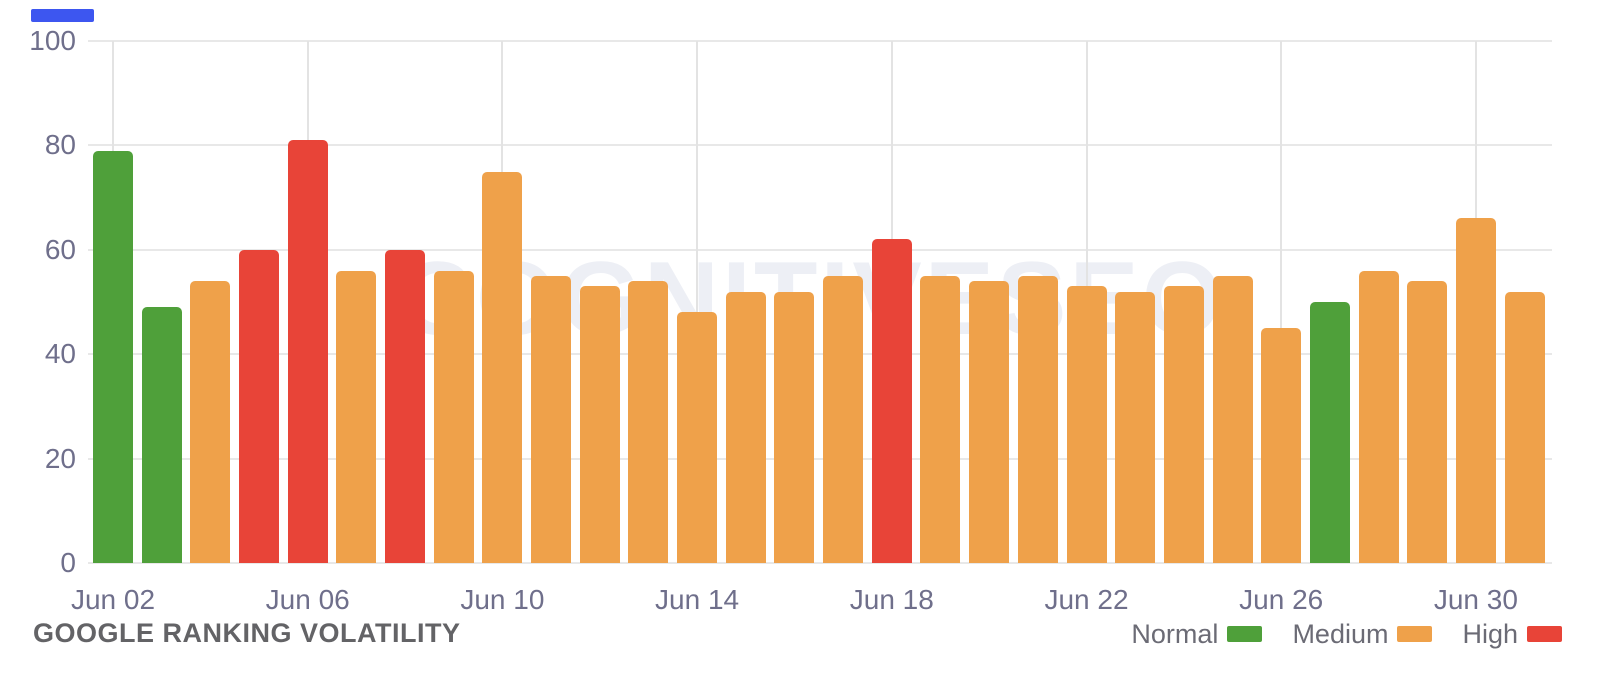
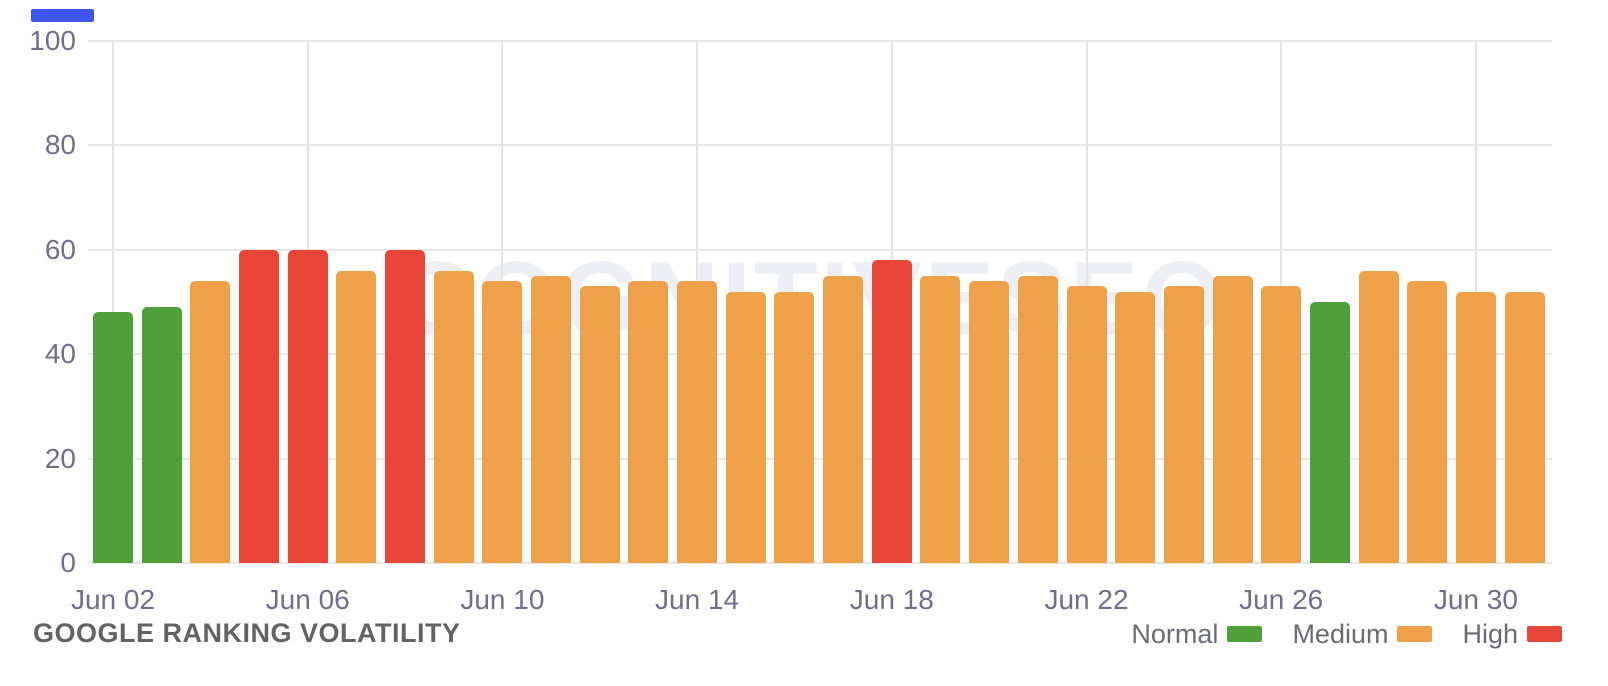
Jun 02: 79 -> 48
Jun 06: 81 -> 60
Jun 10: 75 -> 54
Jun 14: 48 -> 54
Jun 18: 62 -> 58
Jun 26: 45 -> 53
Jun 30: 66 -> 52
